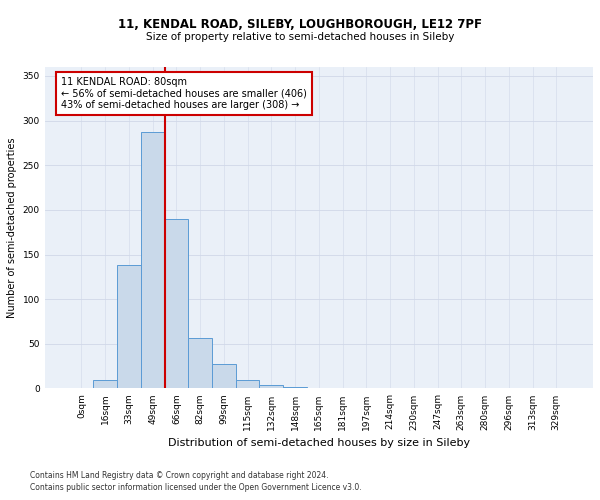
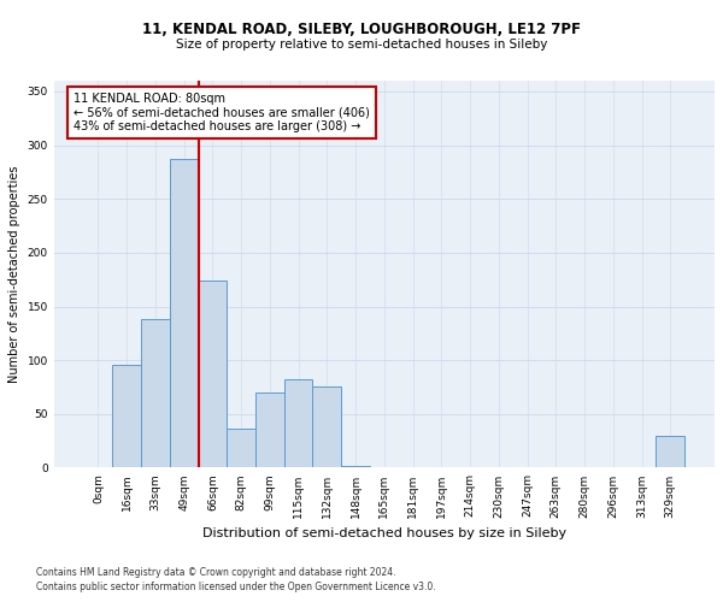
16sqm: 10 -> 96
66sqm: 190 -> 174
82sqm: 57 -> 36
99sqm: 27 -> 70
115sqm: 9 -> 82
132sqm: 4 -> 76
329sqm: 1 -> 30
